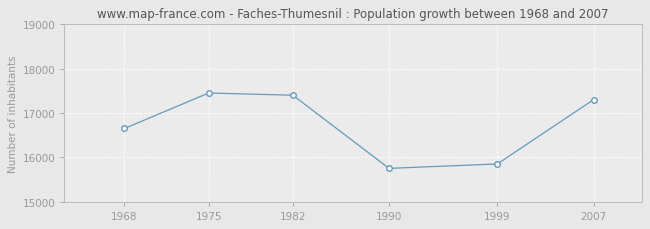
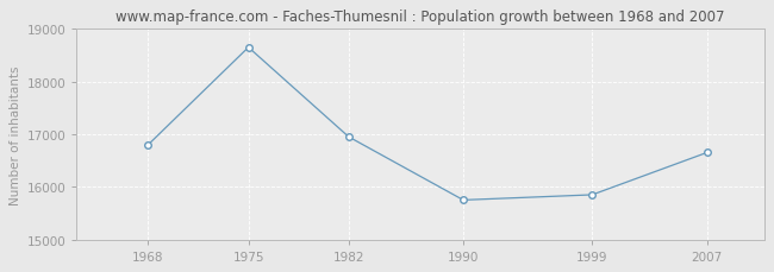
1968: 16650 -> 16800
1975: 17450 -> 18650
1982: 17400 -> 16950
2007: 17300 -> 16650
